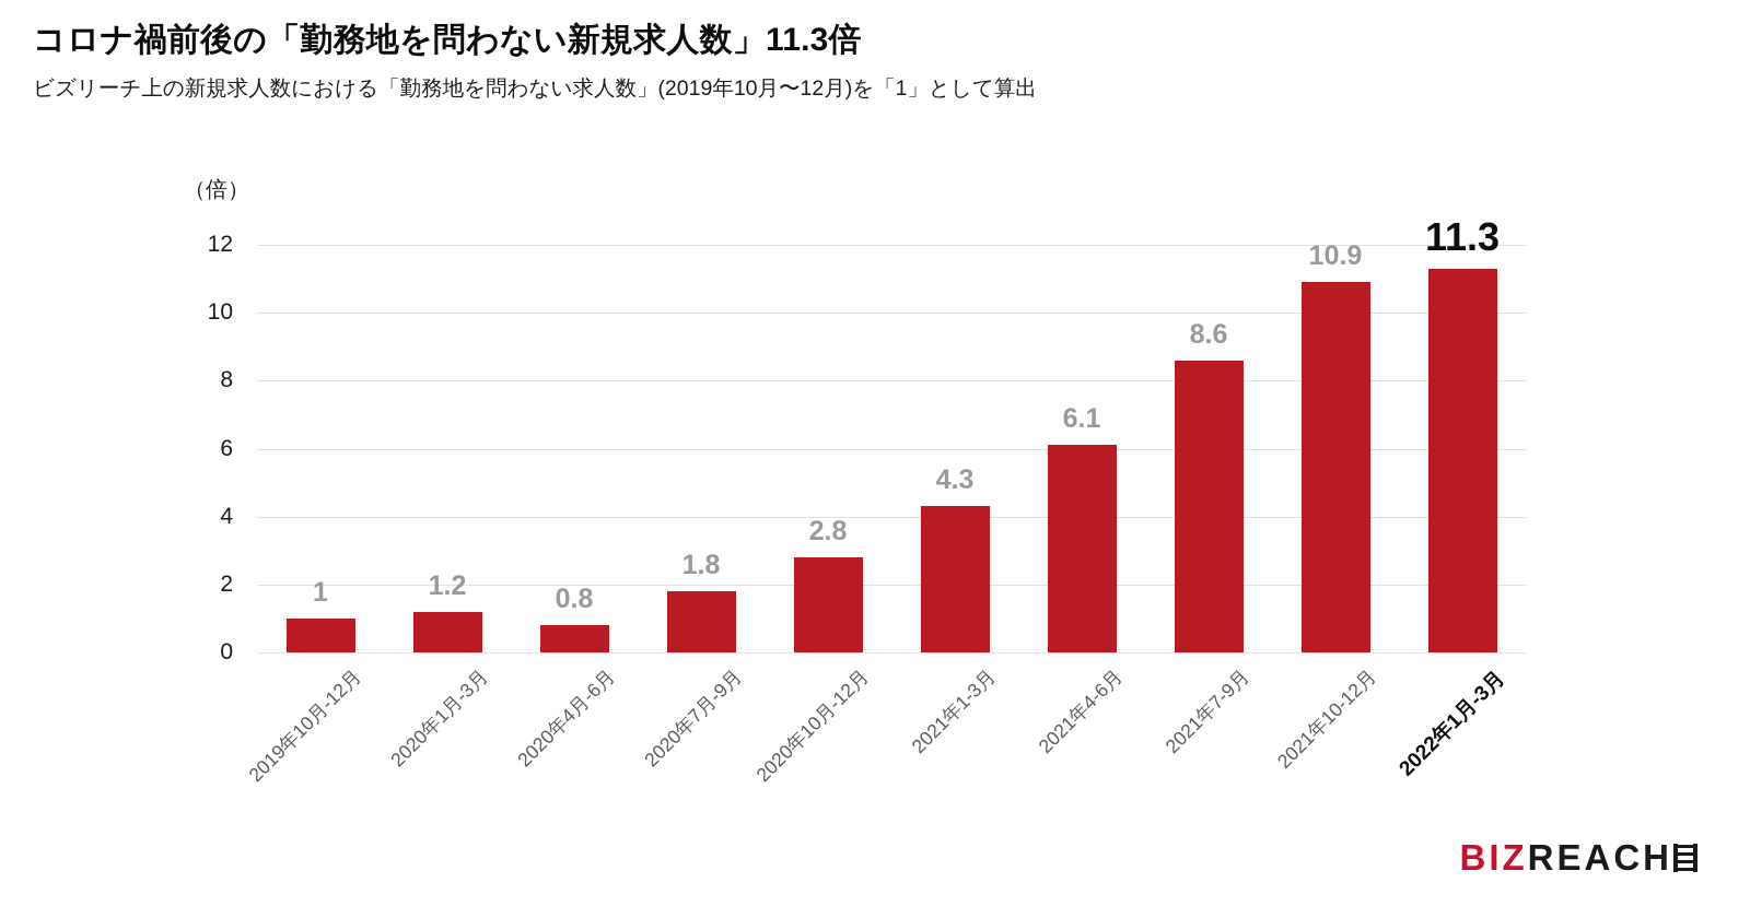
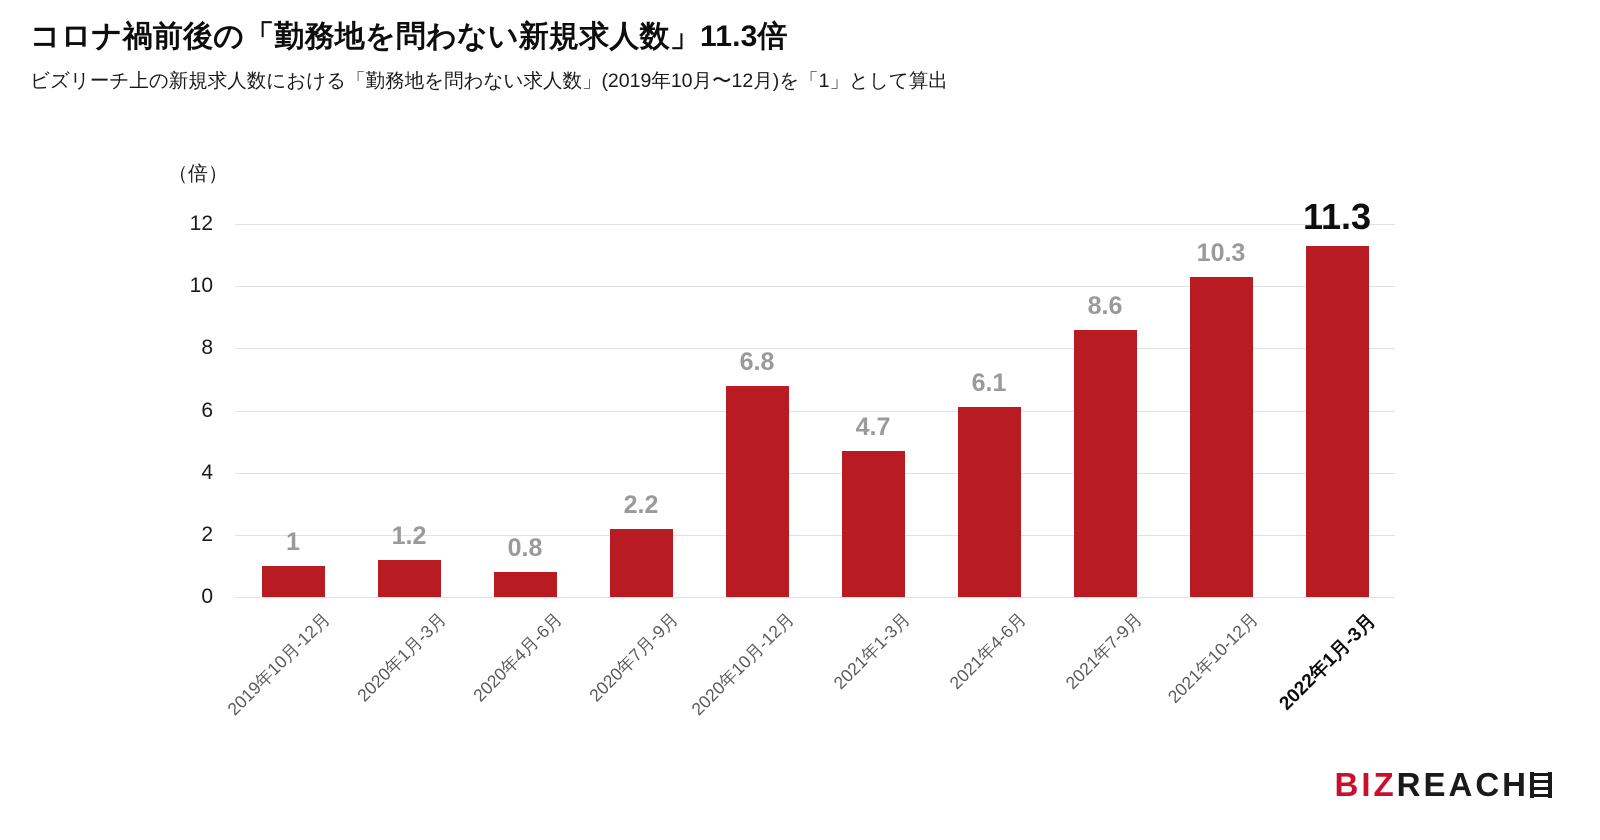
2020年7月-9月: 1.8 -> 2.2
2020年10月-12月: 2.8 -> 6.8
2021年1-3月: 4.3 -> 4.7
2021年10-12月: 10.9 -> 10.3
